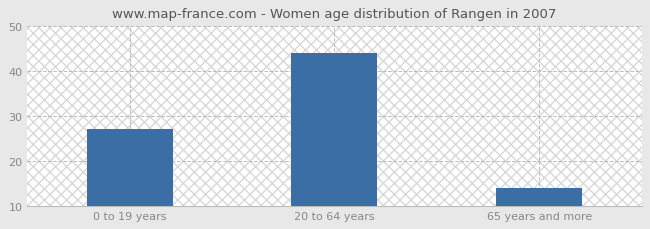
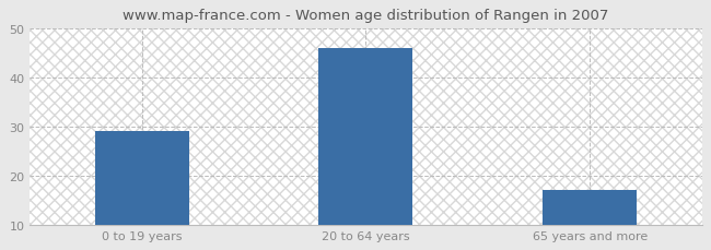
0 to 19 years: 27 -> 29
20 to 64 years: 44 -> 46
65 years and more: 14 -> 17
